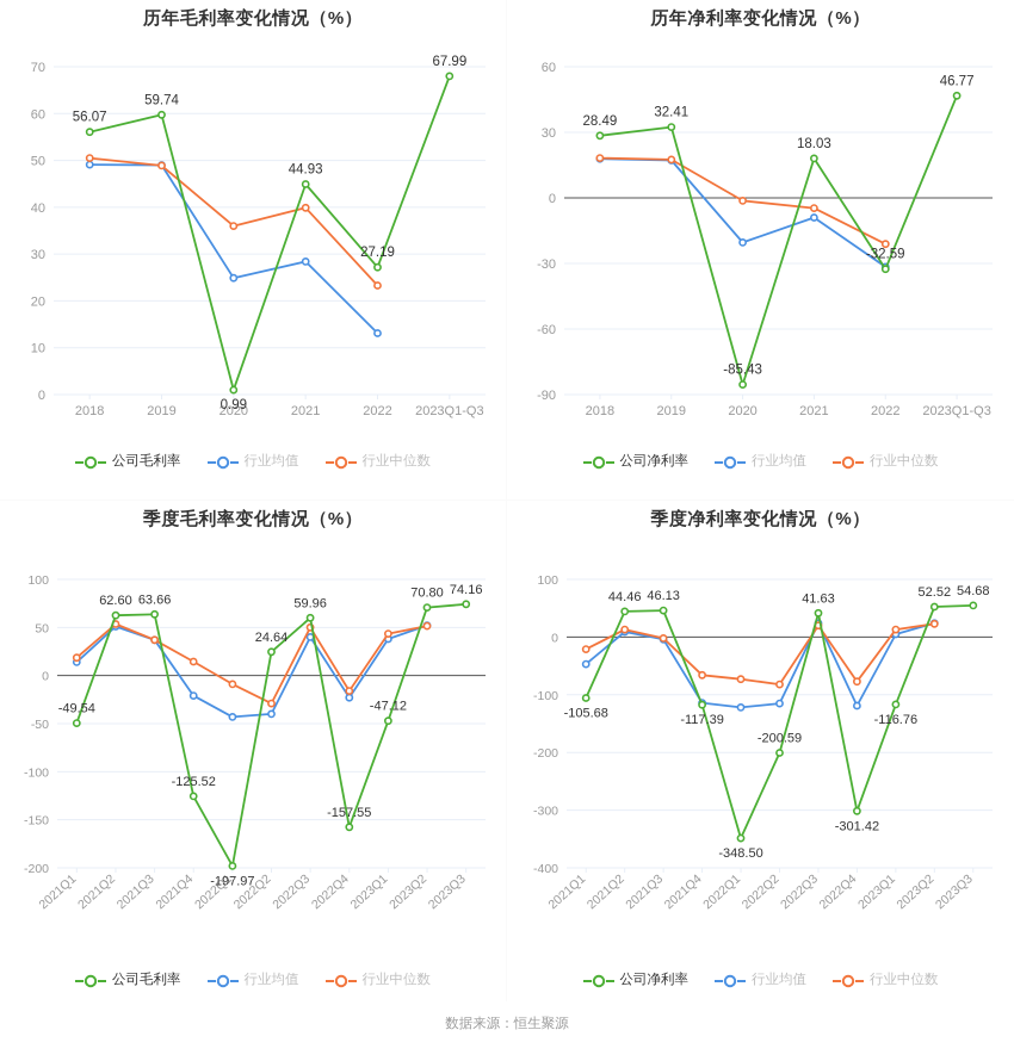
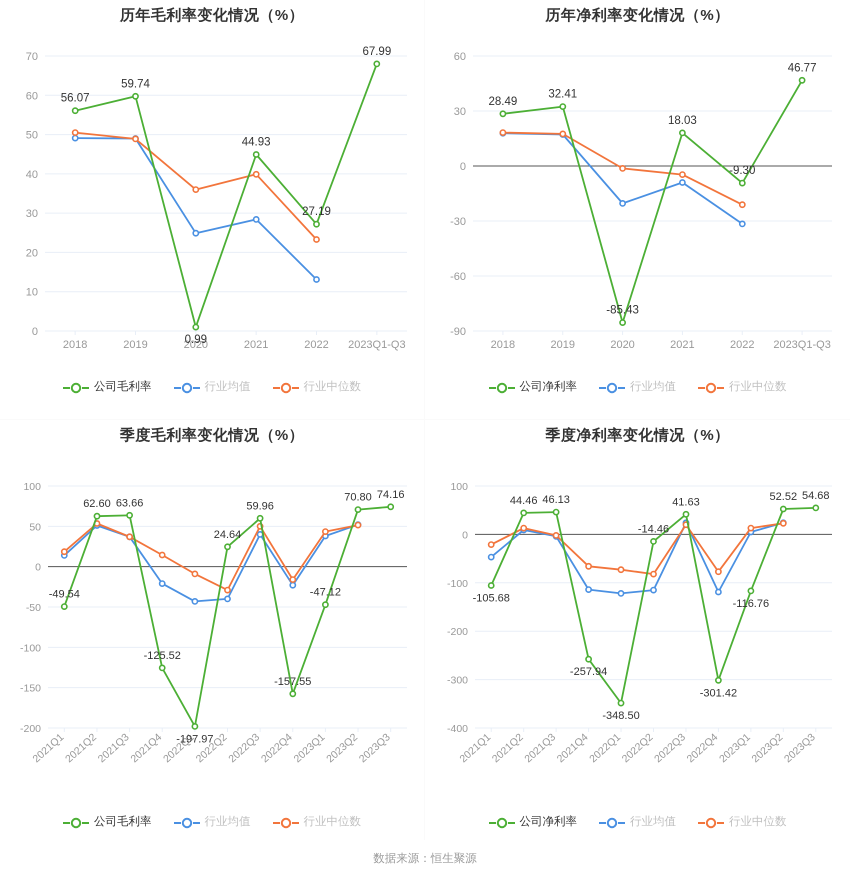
历年净利率变化情况（%）/公司净利率/2022: -32.59 -> -9.30
季度净利率变化情况（%）/公司净利率/2021Q4: -117.39 -> -257.94
季度净利率变化情况（%）/公司净利率/2022Q2: -200.59 -> -14.46
